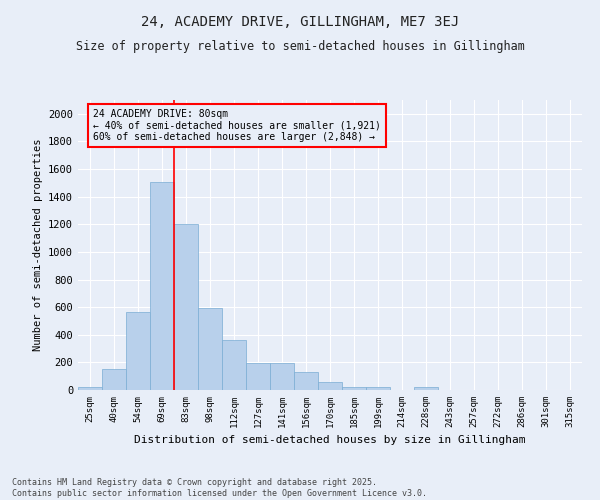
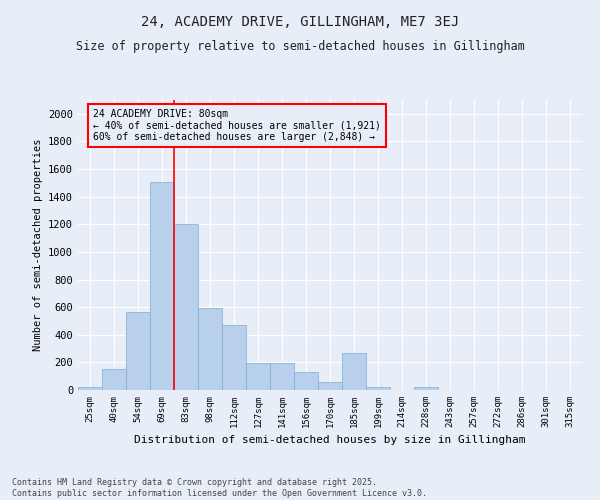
112sqm: 360 -> 470
185sqm: 20 -> 270
